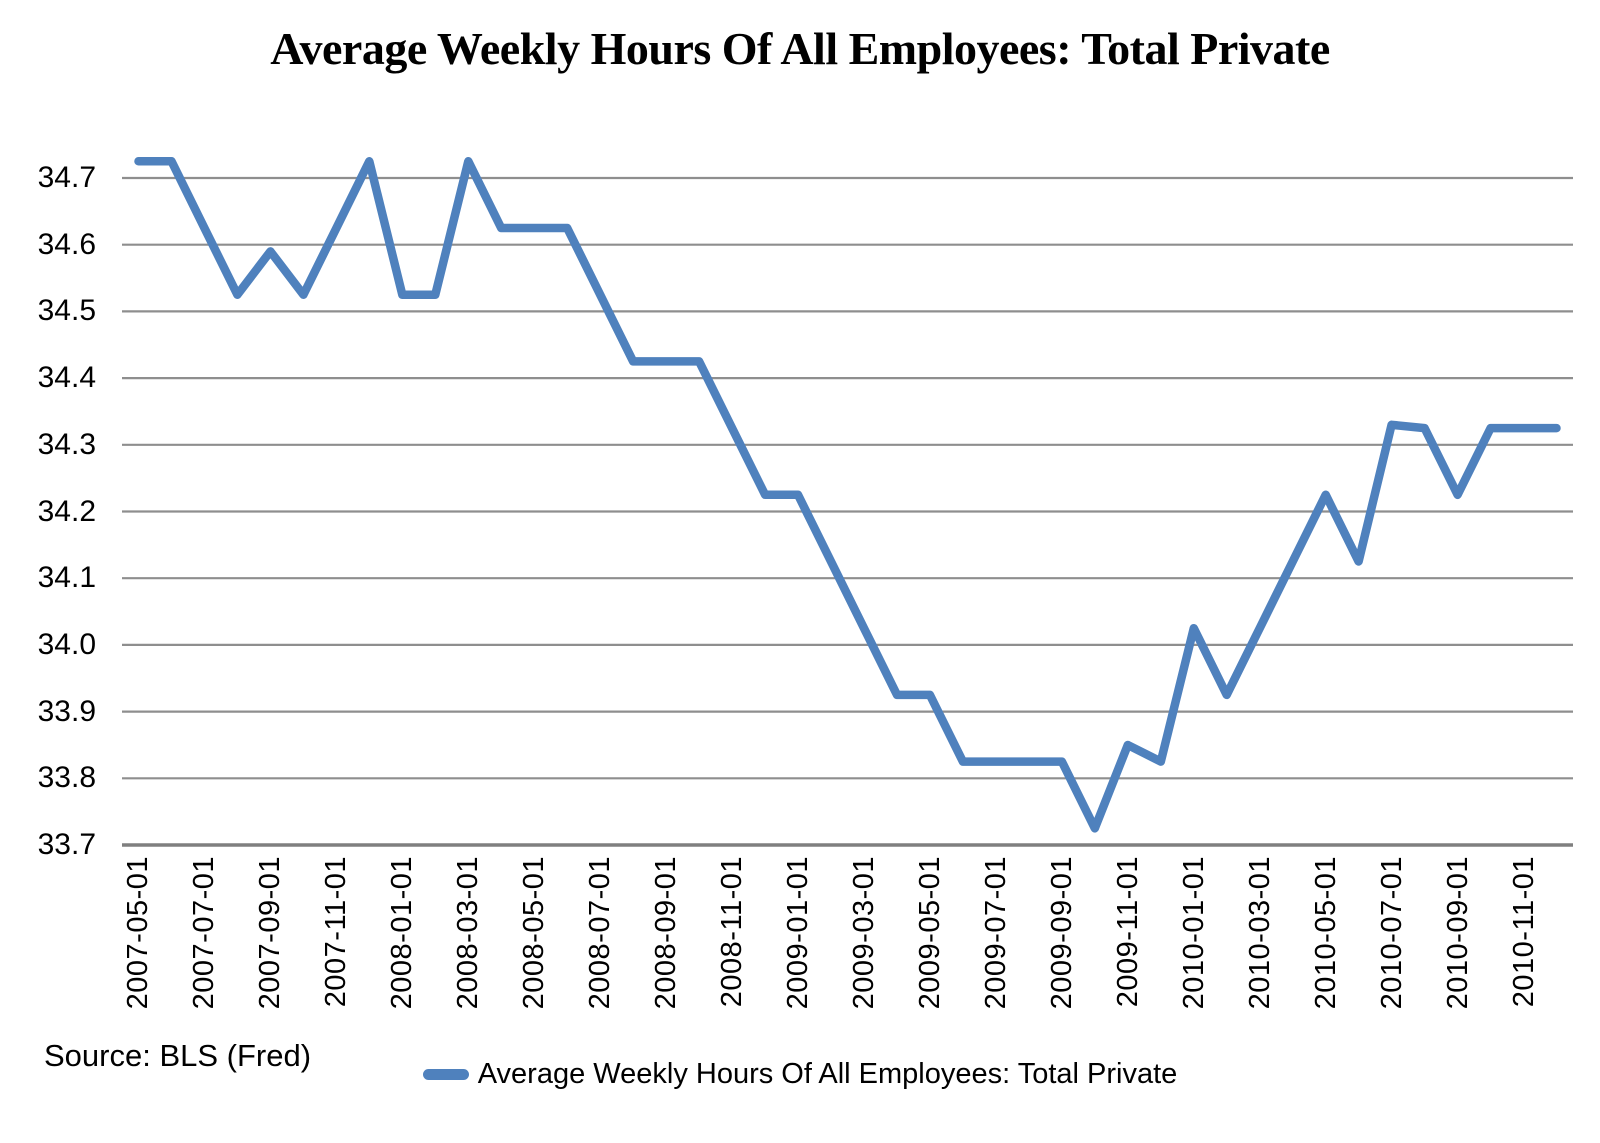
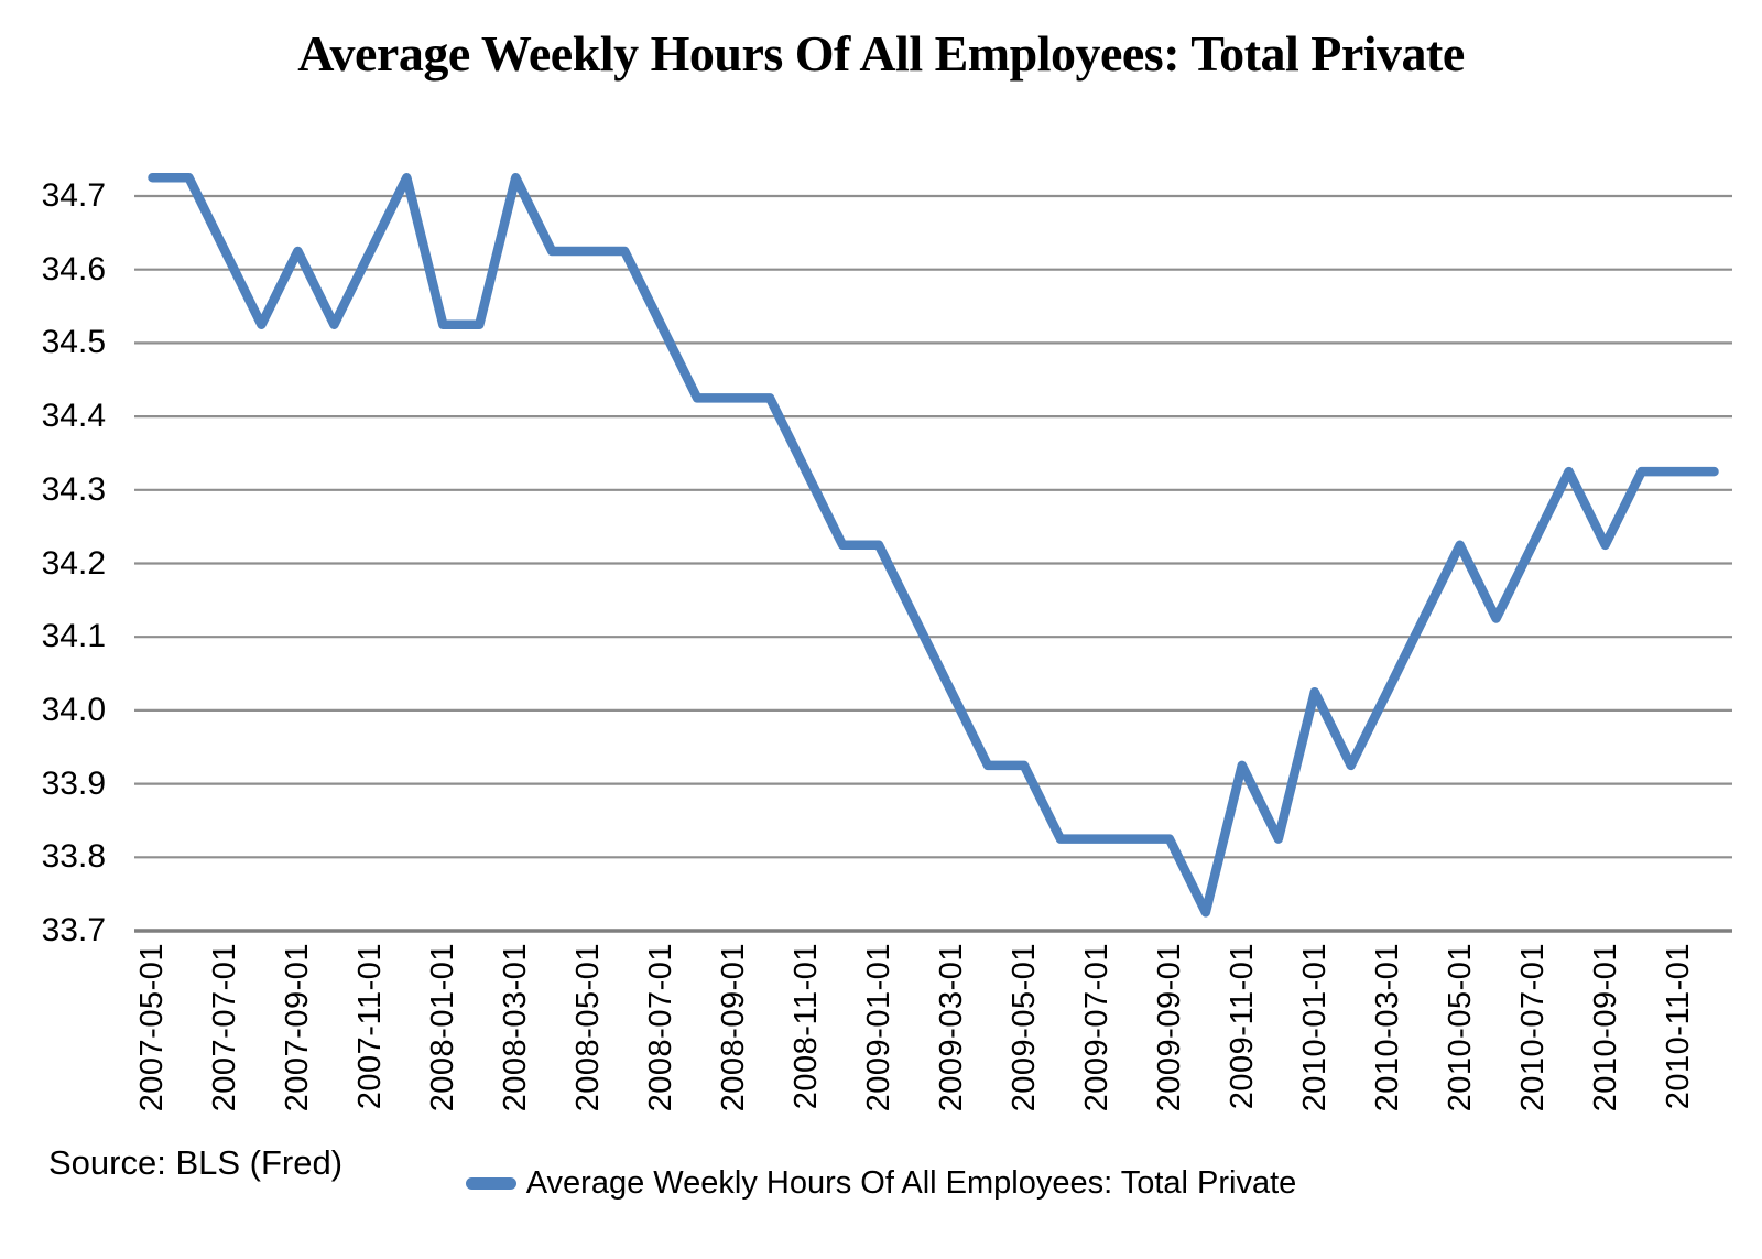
2007-09-01: 34.59 -> 34.62
2009-11-01: 33.85 -> 33.92
2010-07-01: 34.33 -> 34.23
